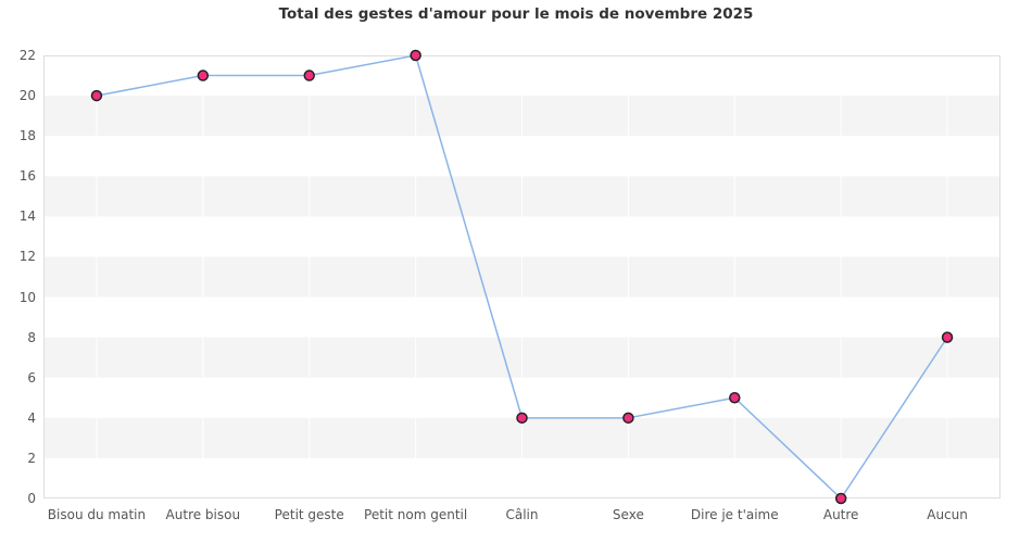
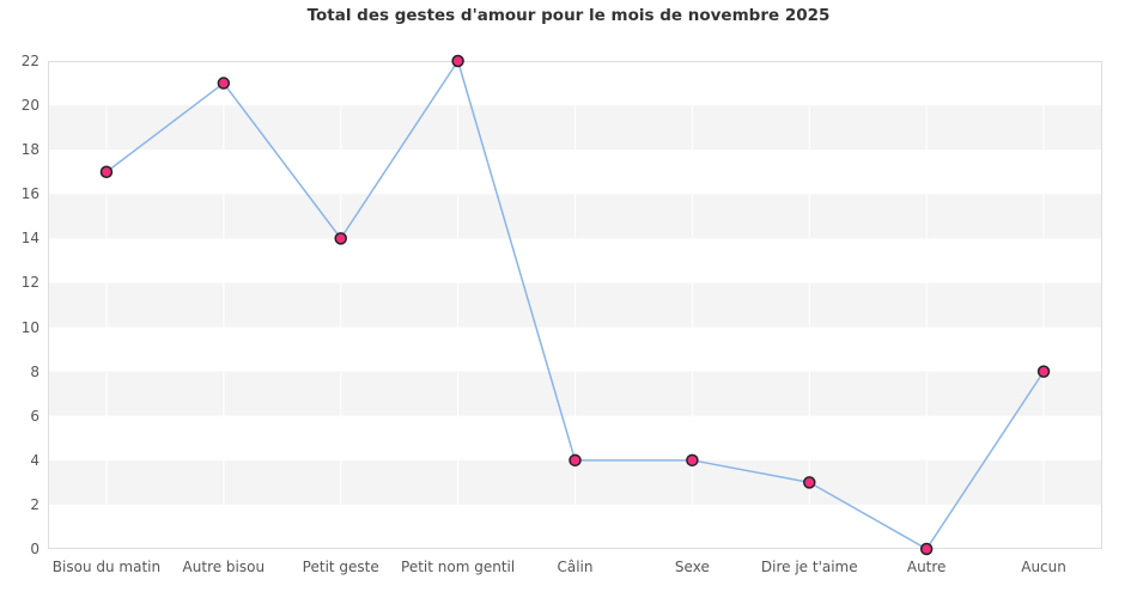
Bisou du matin: 20 -> 17
Petit geste: 21 -> 14
Dire je t'aime: 5 -> 3
